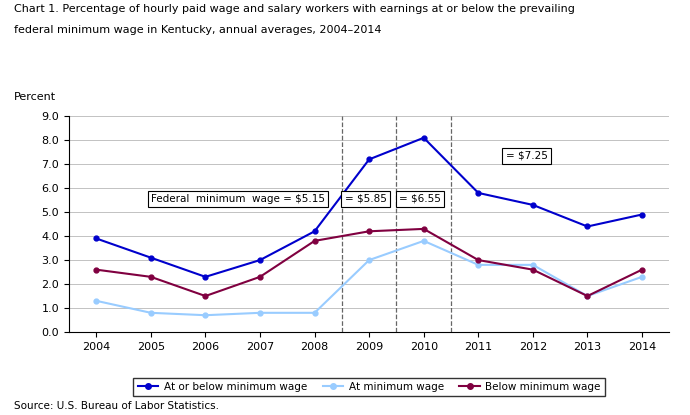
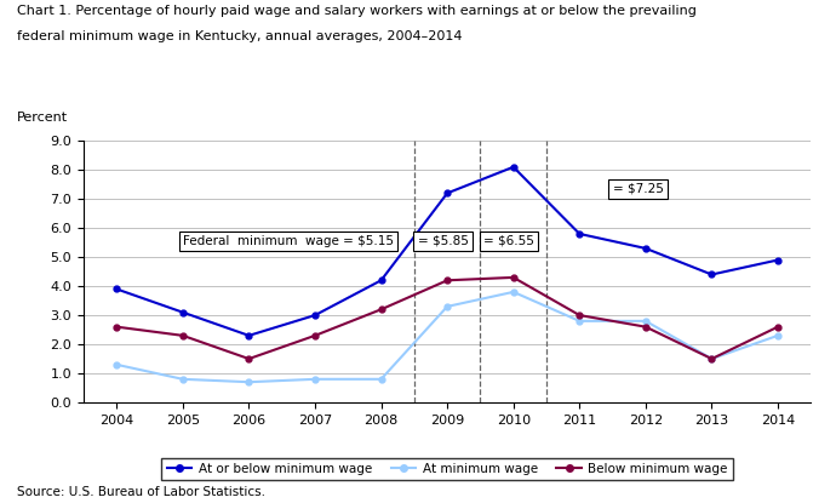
Below minimum wage/2008: 3.8 -> 3.2
At minimum wage/2009: 3.0 -> 3.3
